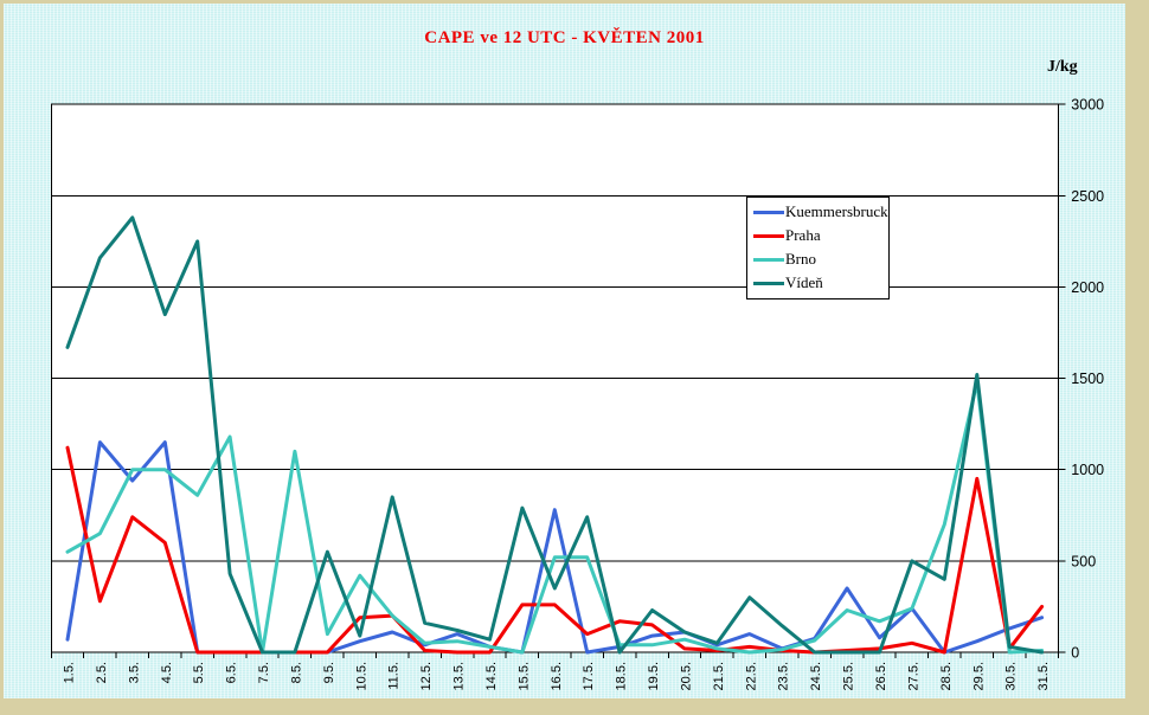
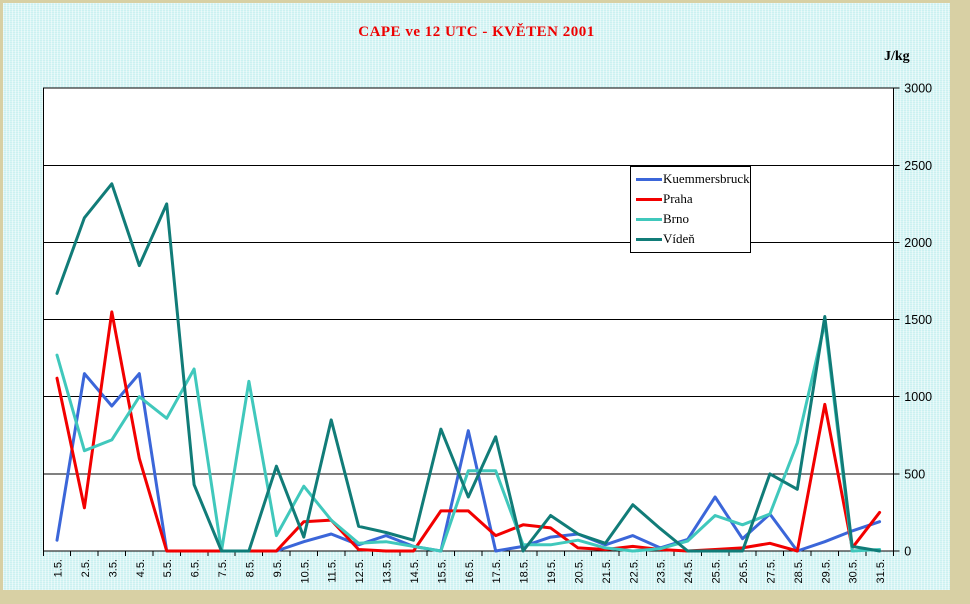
Brno/1.5.: 550 -> 1270
Praha/3.5.: 740 -> 1550
Brno/3.5.: 1000 -> 720
